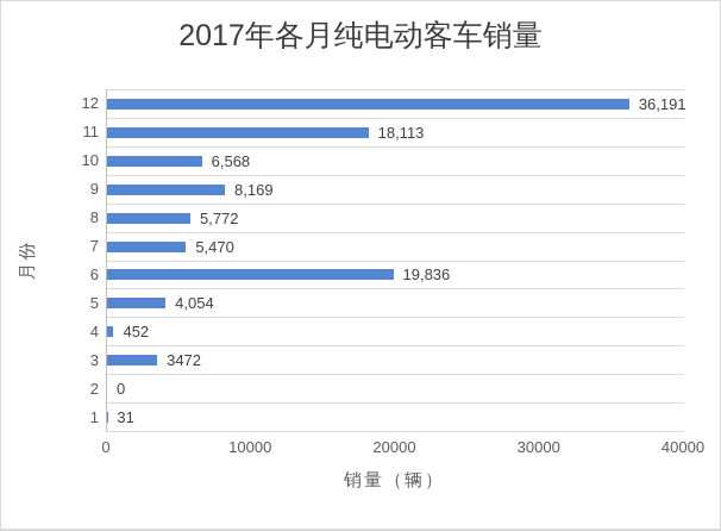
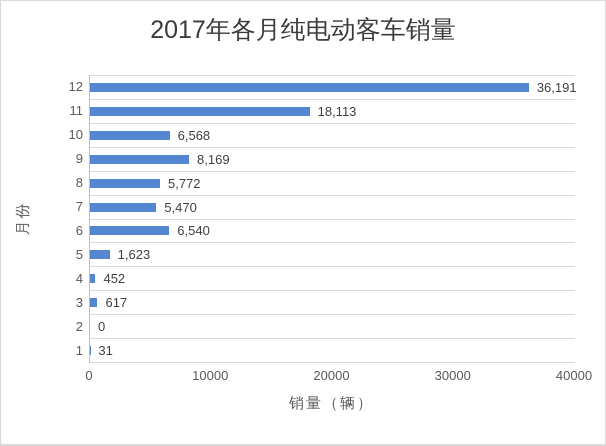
6: 19,836 -> 6,540
5: 4,054 -> 1,623
3: 3472 -> 617
